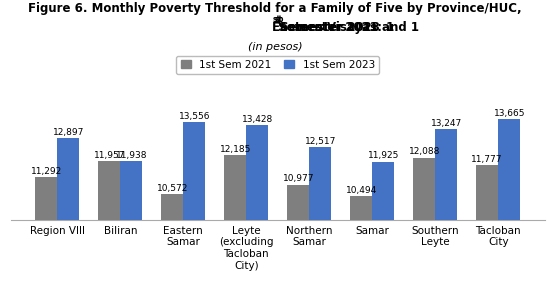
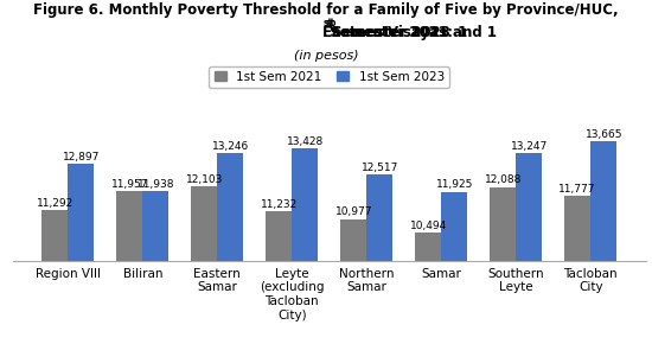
1st Sem 2021/Eastern Samar: 10,572 -> 12,103
1st Sem 2023/Eastern Samar: 13,556 -> 13,246
1st Sem 2021/Leyte (excluding Tacloban City): 12,185 -> 11,232
